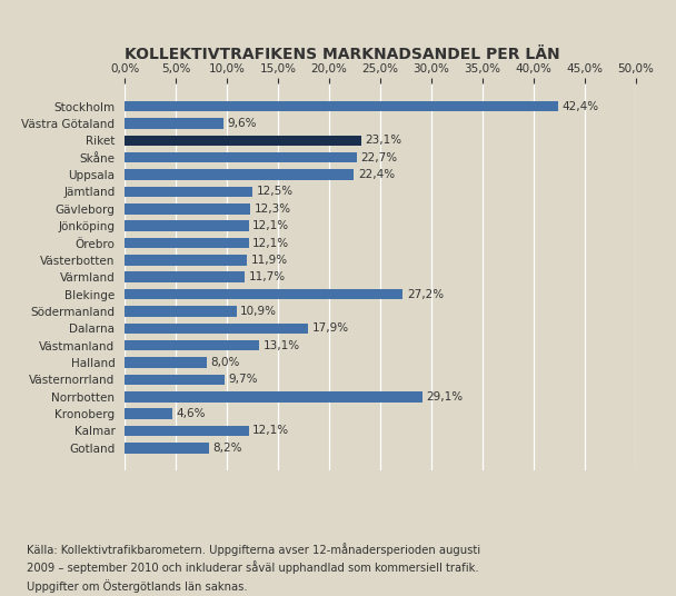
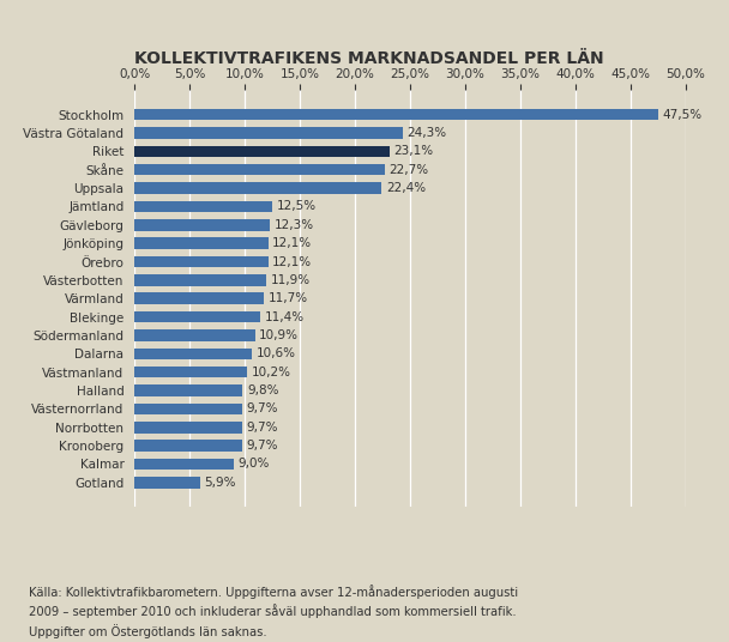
Stockholm: 42,4% -> 47,5%
Västra Götaland: 9,6% -> 24,3%
Blekinge: 27,2% -> 11,4%
Dalarna: 17,9% -> 10,6%
Västmanland: 13,1% -> 10,2%
Halland: 8,0% -> 9,8%
Norrbotten: 29,1% -> 9,7%
Kronoberg: 4,6% -> 9,7%
Kalmar: 12,1% -> 9,0%
Gotland: 8,2% -> 5,9%
